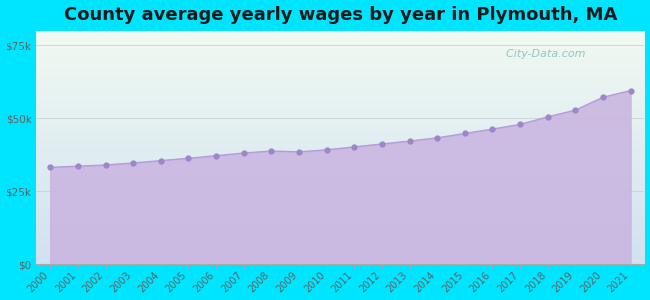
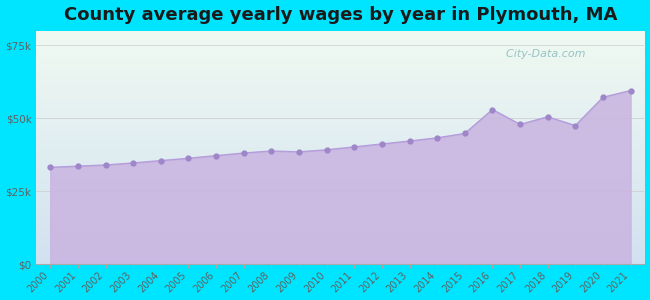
2016: $46.3k -> $53.0k
2019: $52.8k -> $47.5k
